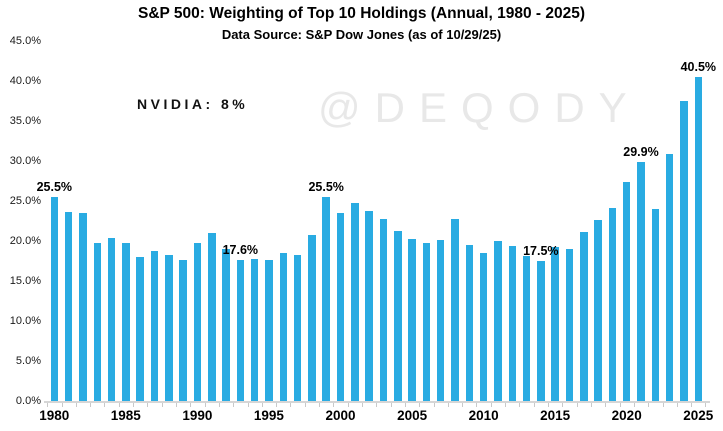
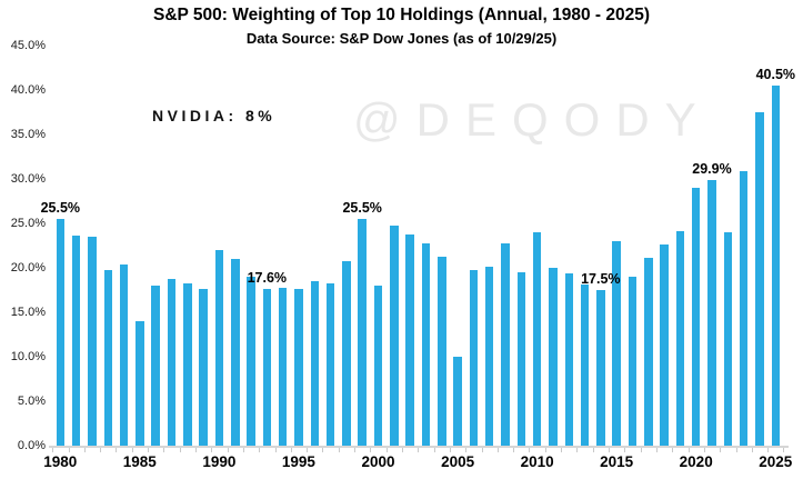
1985: 20% -> 14%
1990: 20% -> 22%
2000: 24% -> 18%
2005: 20% -> 10%
2010: 18% -> 24%
2015: 19% -> 23%
2020: 27% -> 29%
